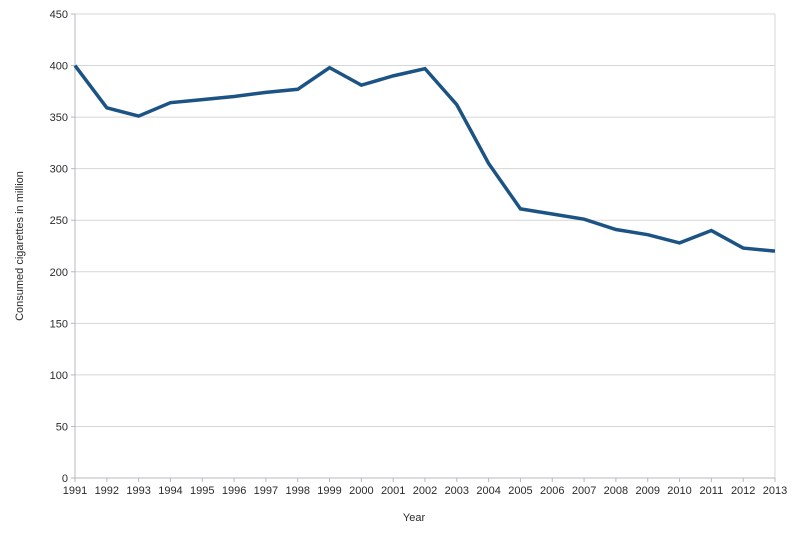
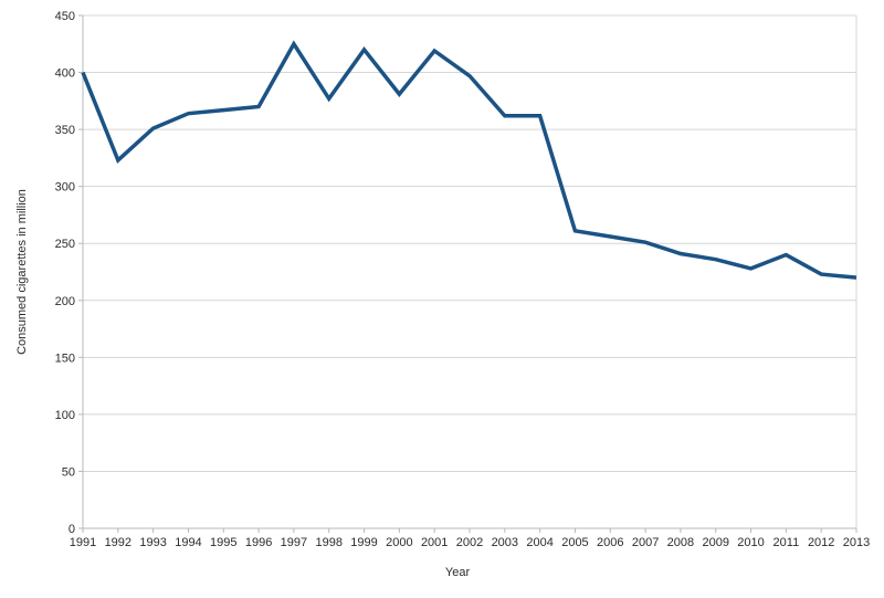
1992: 359 -> 323
1997: 374 -> 425
1999: 398 -> 420
2001: 390 -> 419
2004: 305 -> 362
